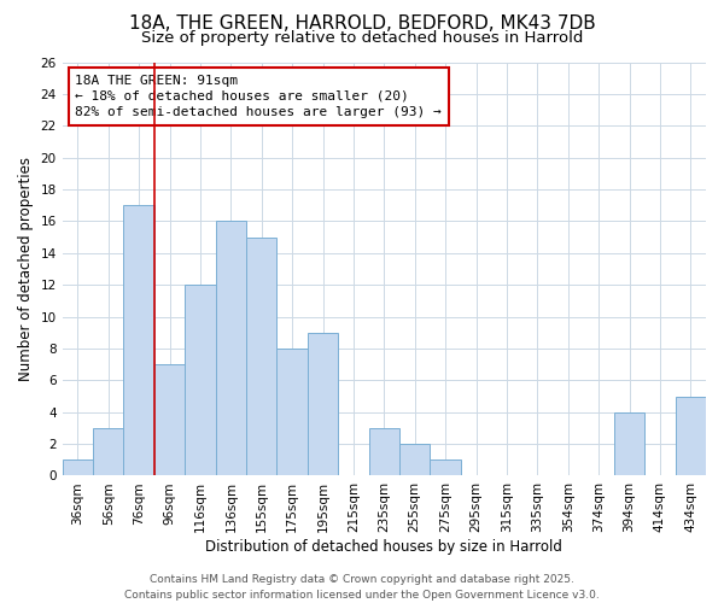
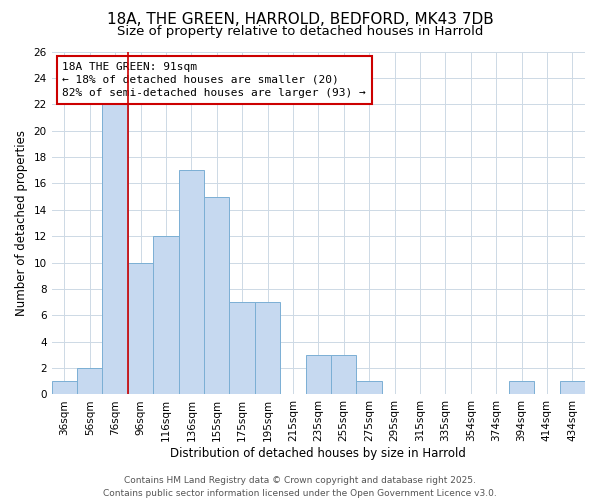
56sqm: 3 -> 2
76sqm: 17 -> 22
96sqm: 7 -> 10
136sqm: 16 -> 17
175sqm: 8 -> 7
195sqm: 9 -> 7
255sqm: 2 -> 3
394sqm: 4 -> 1
434sqm: 5 -> 1
